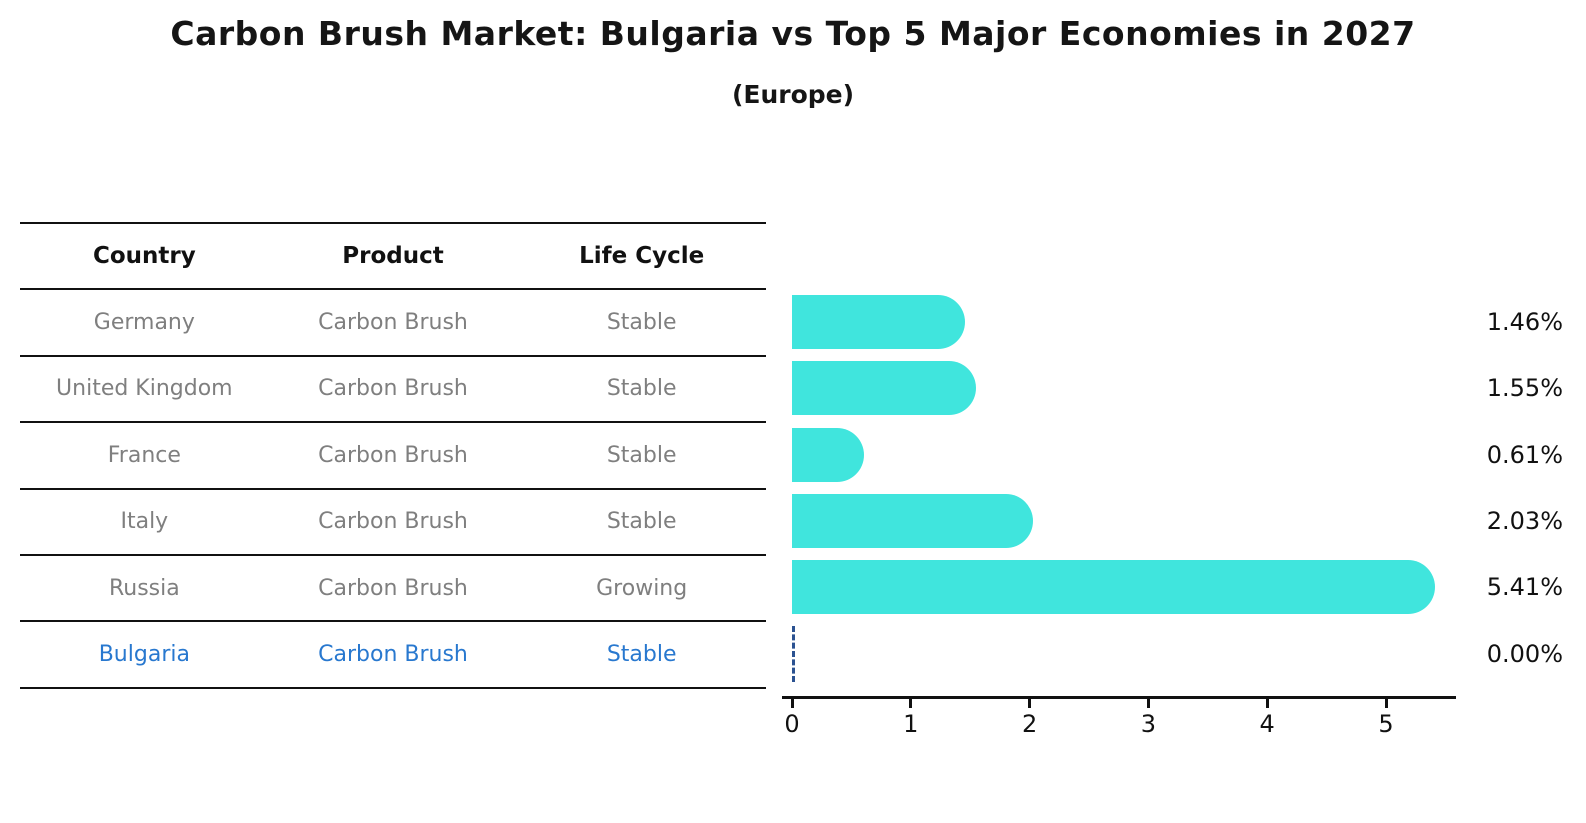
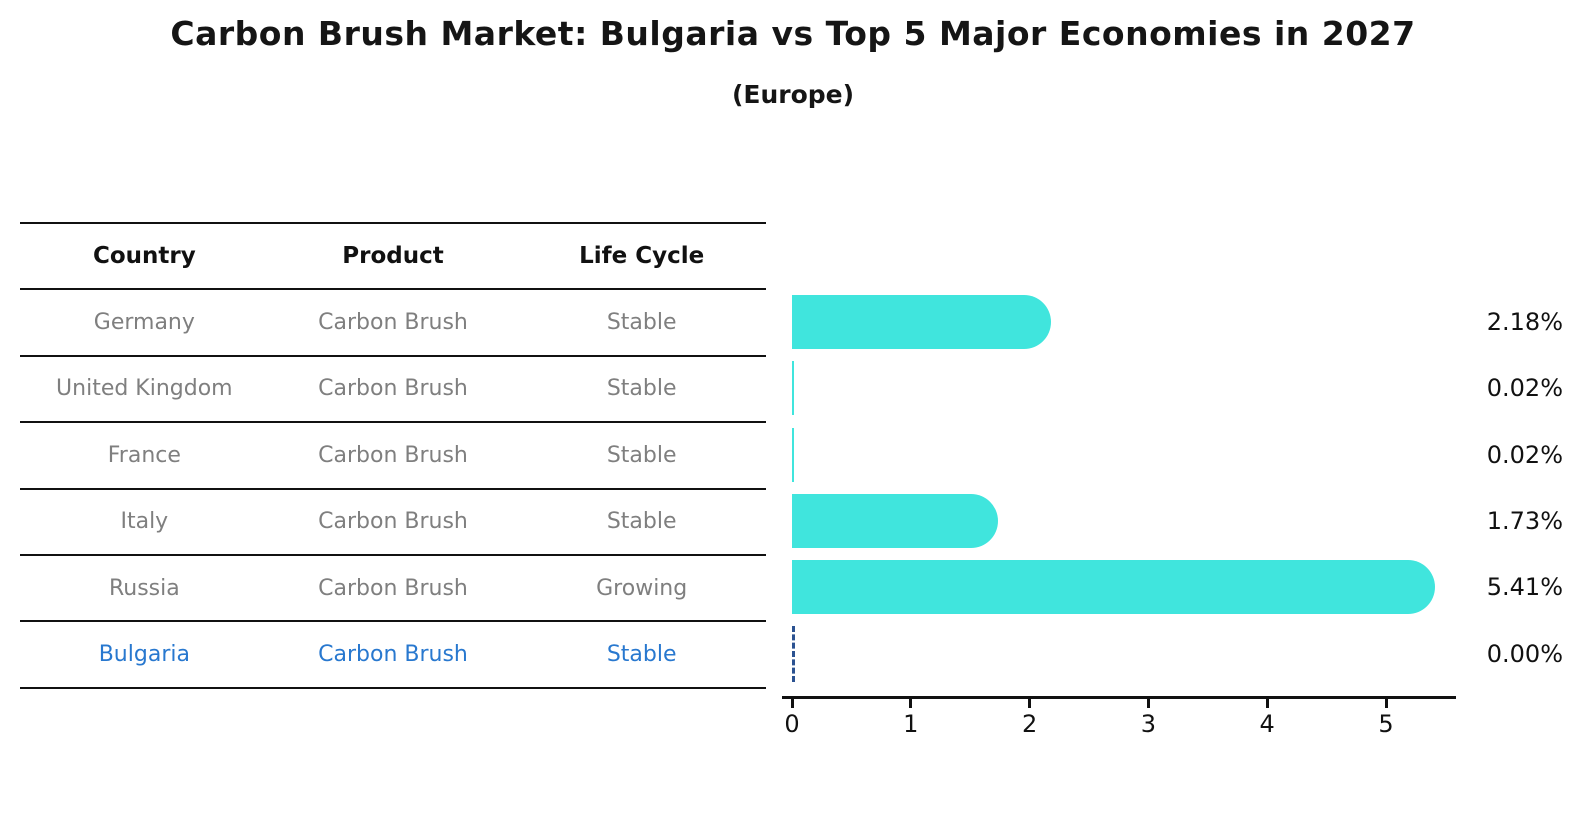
Germany: 1.46% -> 2.18%
United Kingdom: 1.55% -> 0.02%
France: 0.61% -> 0.02%
Italy: 2.03% -> 1.73%
